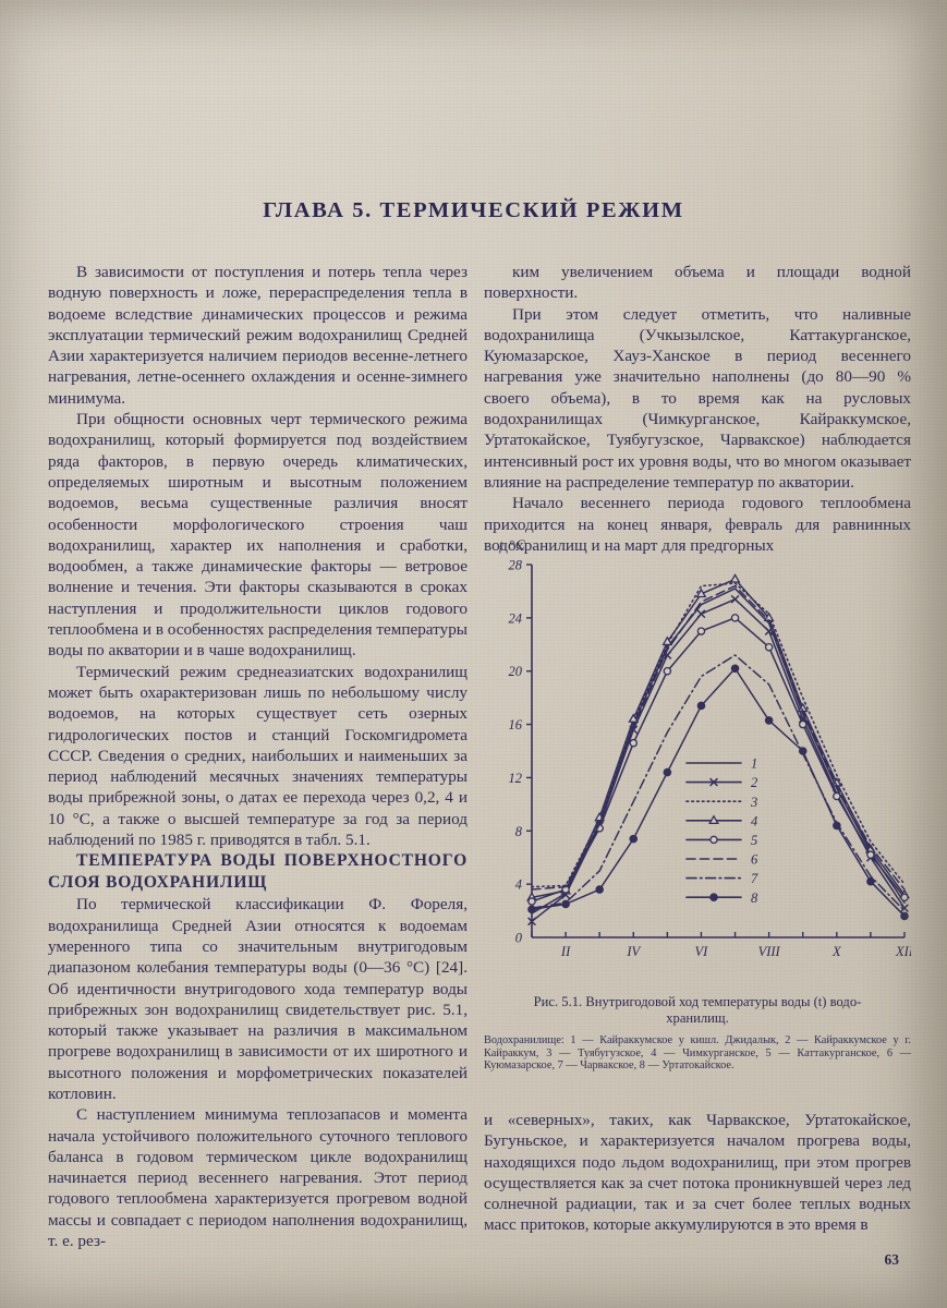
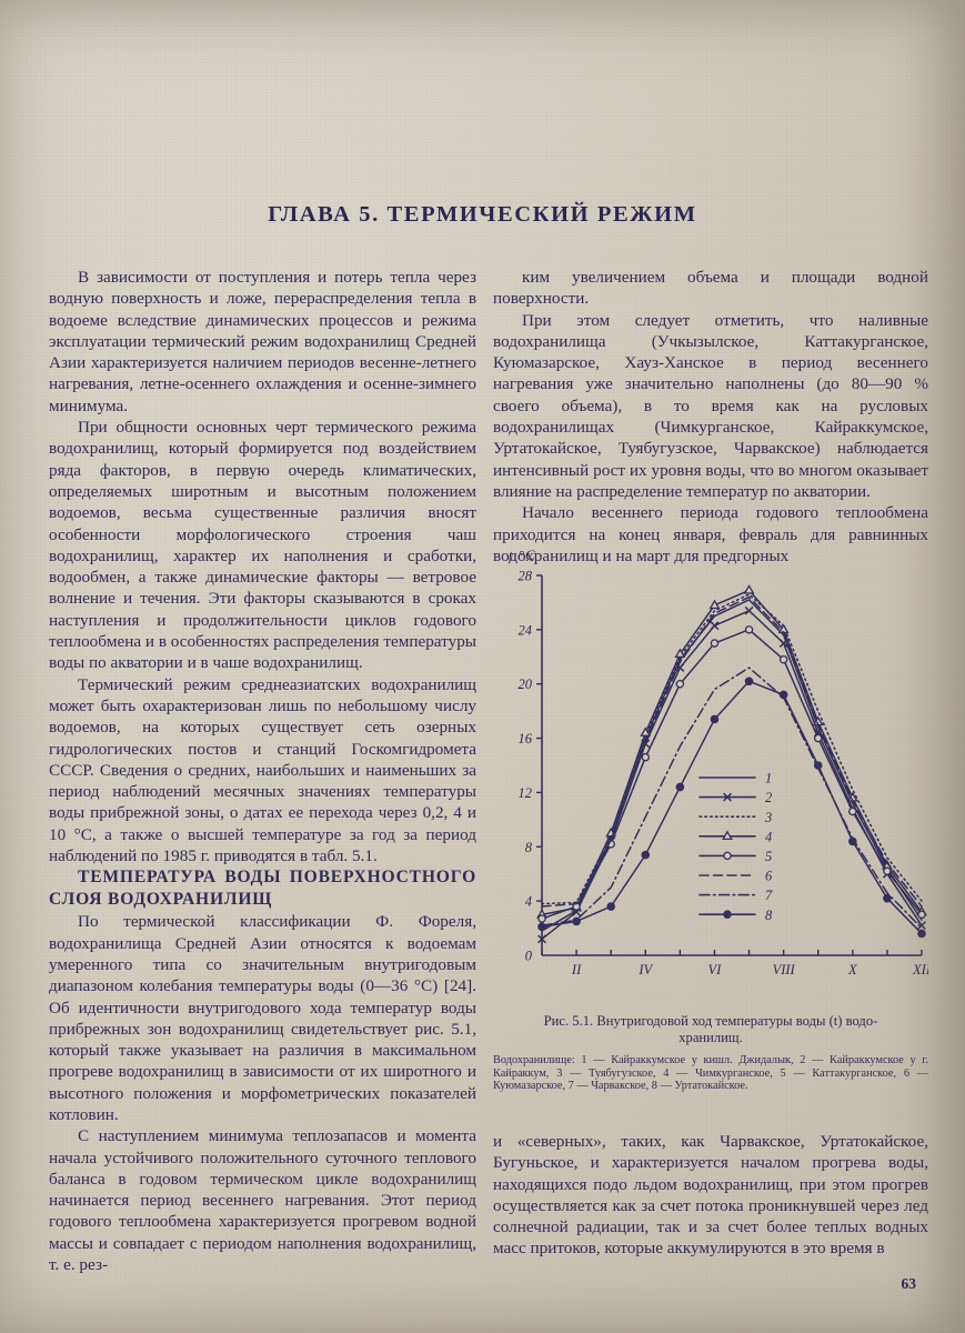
3/6: 26.4 -> 25.4
8/8: 16.3 -> 19.2
